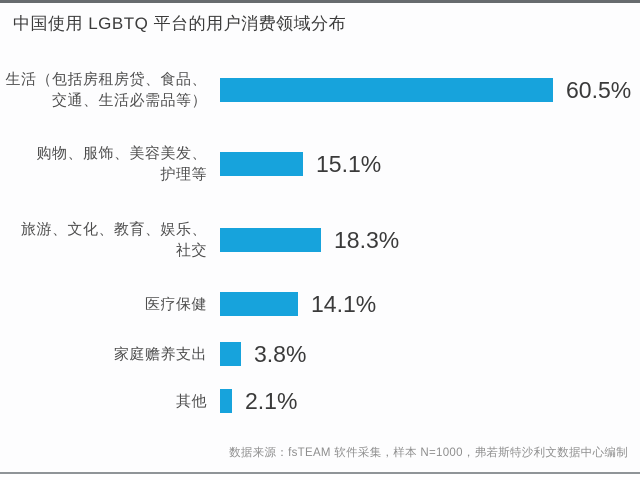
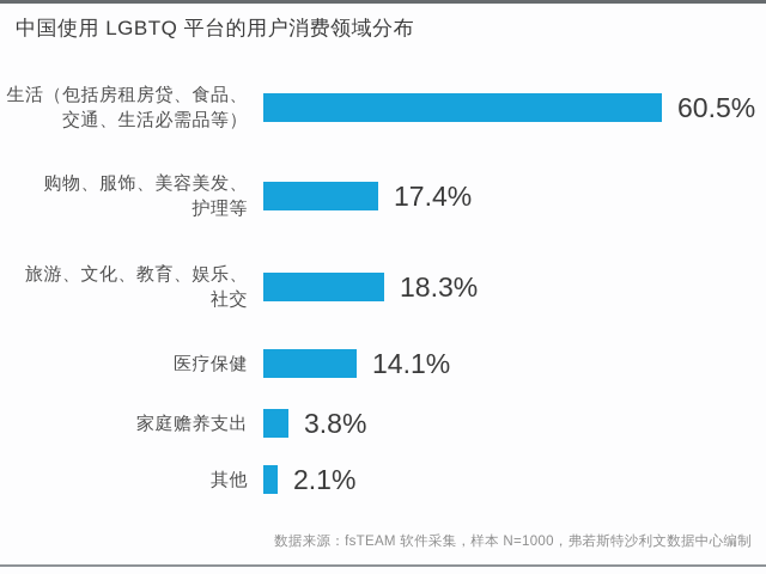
购物、服饰、美容美发、护理等: 15.1% -> 17.4%
